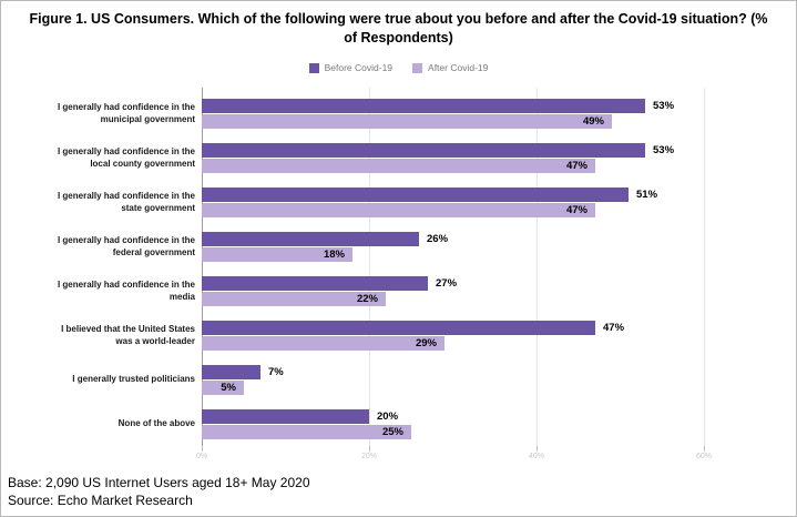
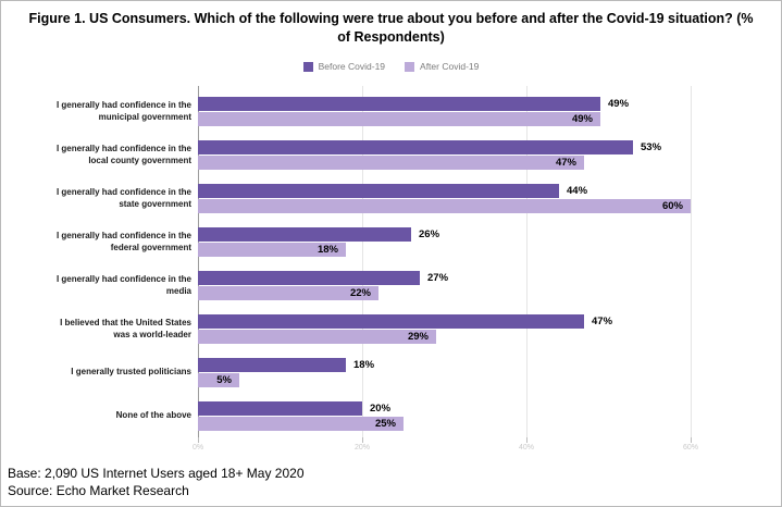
Before Covid-19/I generally had confidence in the municipal government: 53% -> 49%
Before Covid-19/I generally had confidence in the state government: 51% -> 44%
After Covid-19/I generally had confidence in the state government: 47% -> 60%
Before Covid-19/I generally trusted politicians: 7% -> 18%
